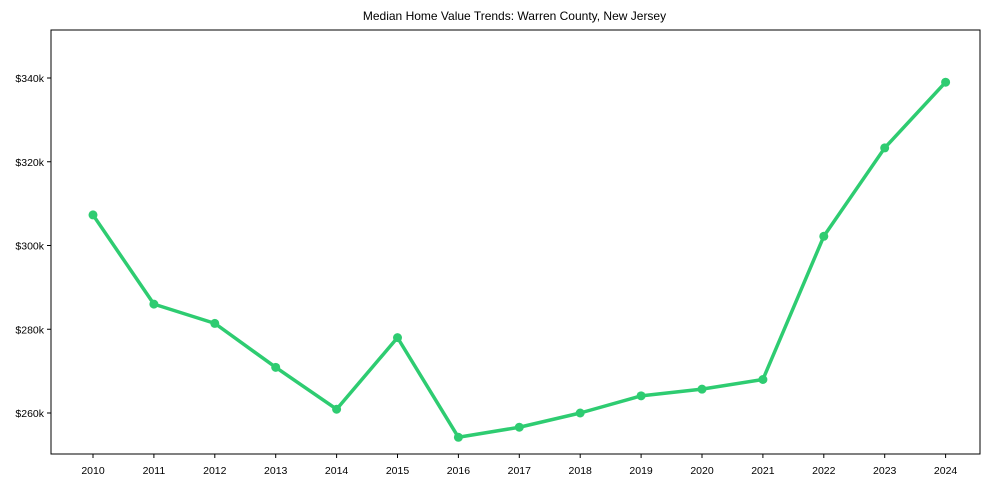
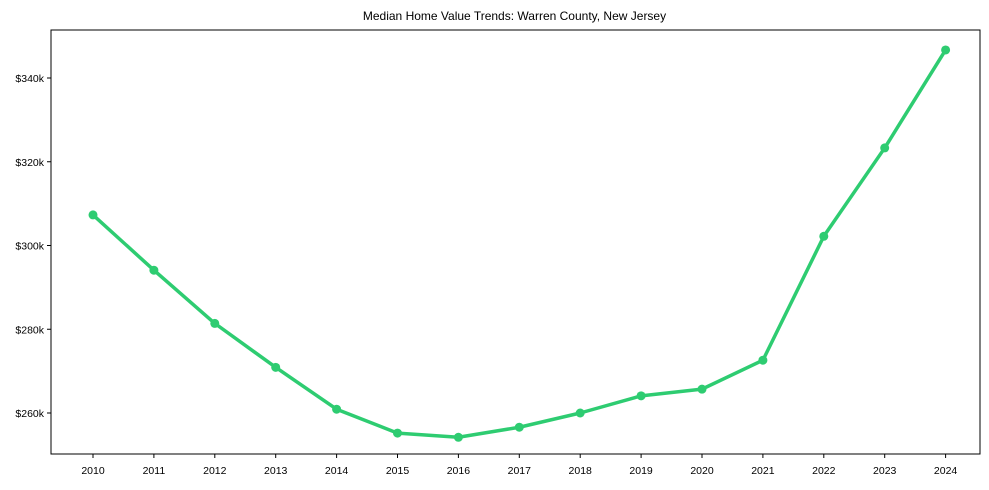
2011: $286k -> $294k
2015: $278k -> $255k
2021: $268k -> $273k
2024: $339k -> $347k
